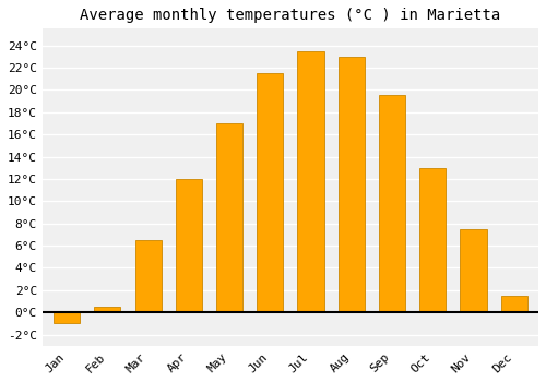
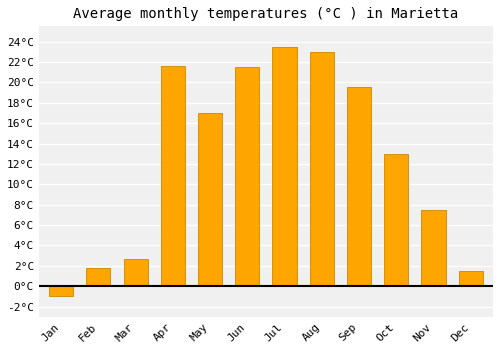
Feb: 0.5°C -> 1.8°C
Mar: 6.5°C -> 2.7°C
Apr: 12.0°C -> 21.6°C
